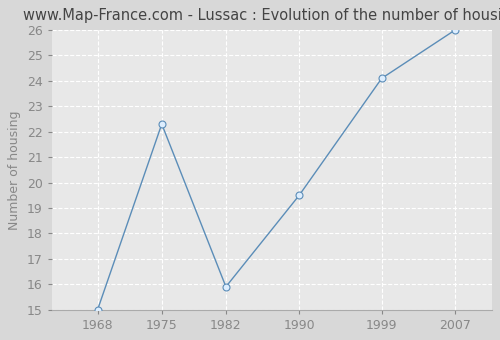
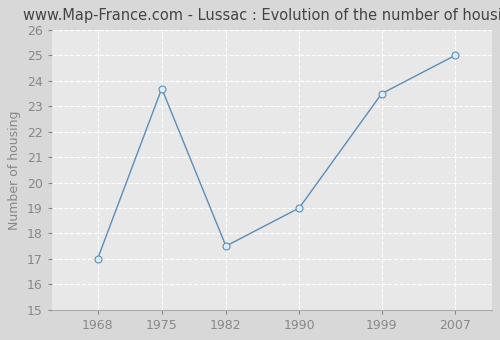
1968: 15.0 -> 17.0
1975: 22.3 -> 23.7
1982: 15.9 -> 17.5
1990: 19.5 -> 19.0
1999: 24.1 -> 23.5
2007: 26.0 -> 25.0
